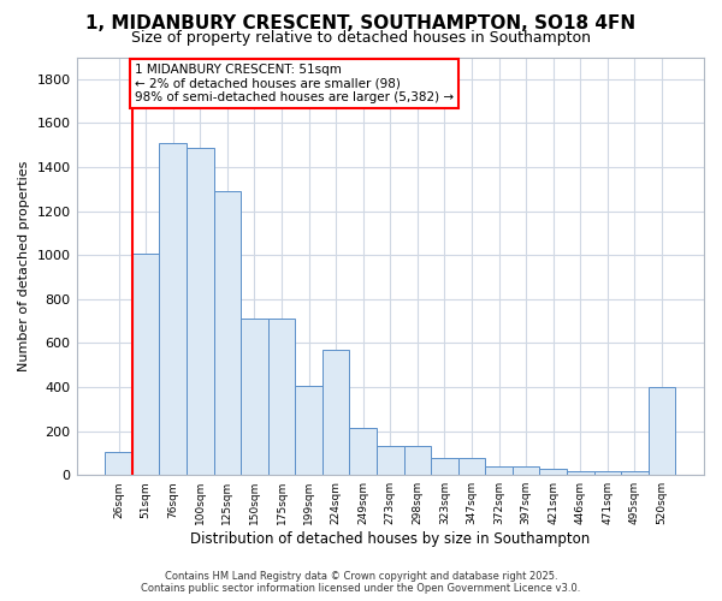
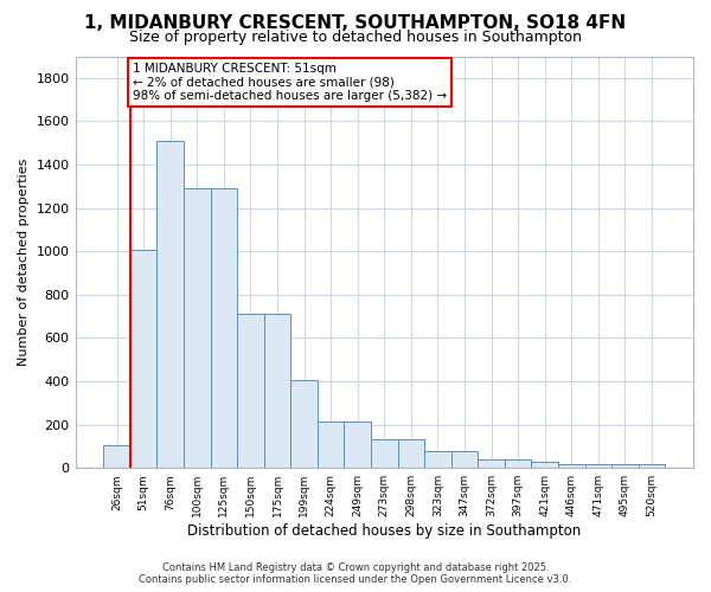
100sqm: 1490 -> 1290
224sqm: 570 -> 220
520sqm: 400 -> 20
